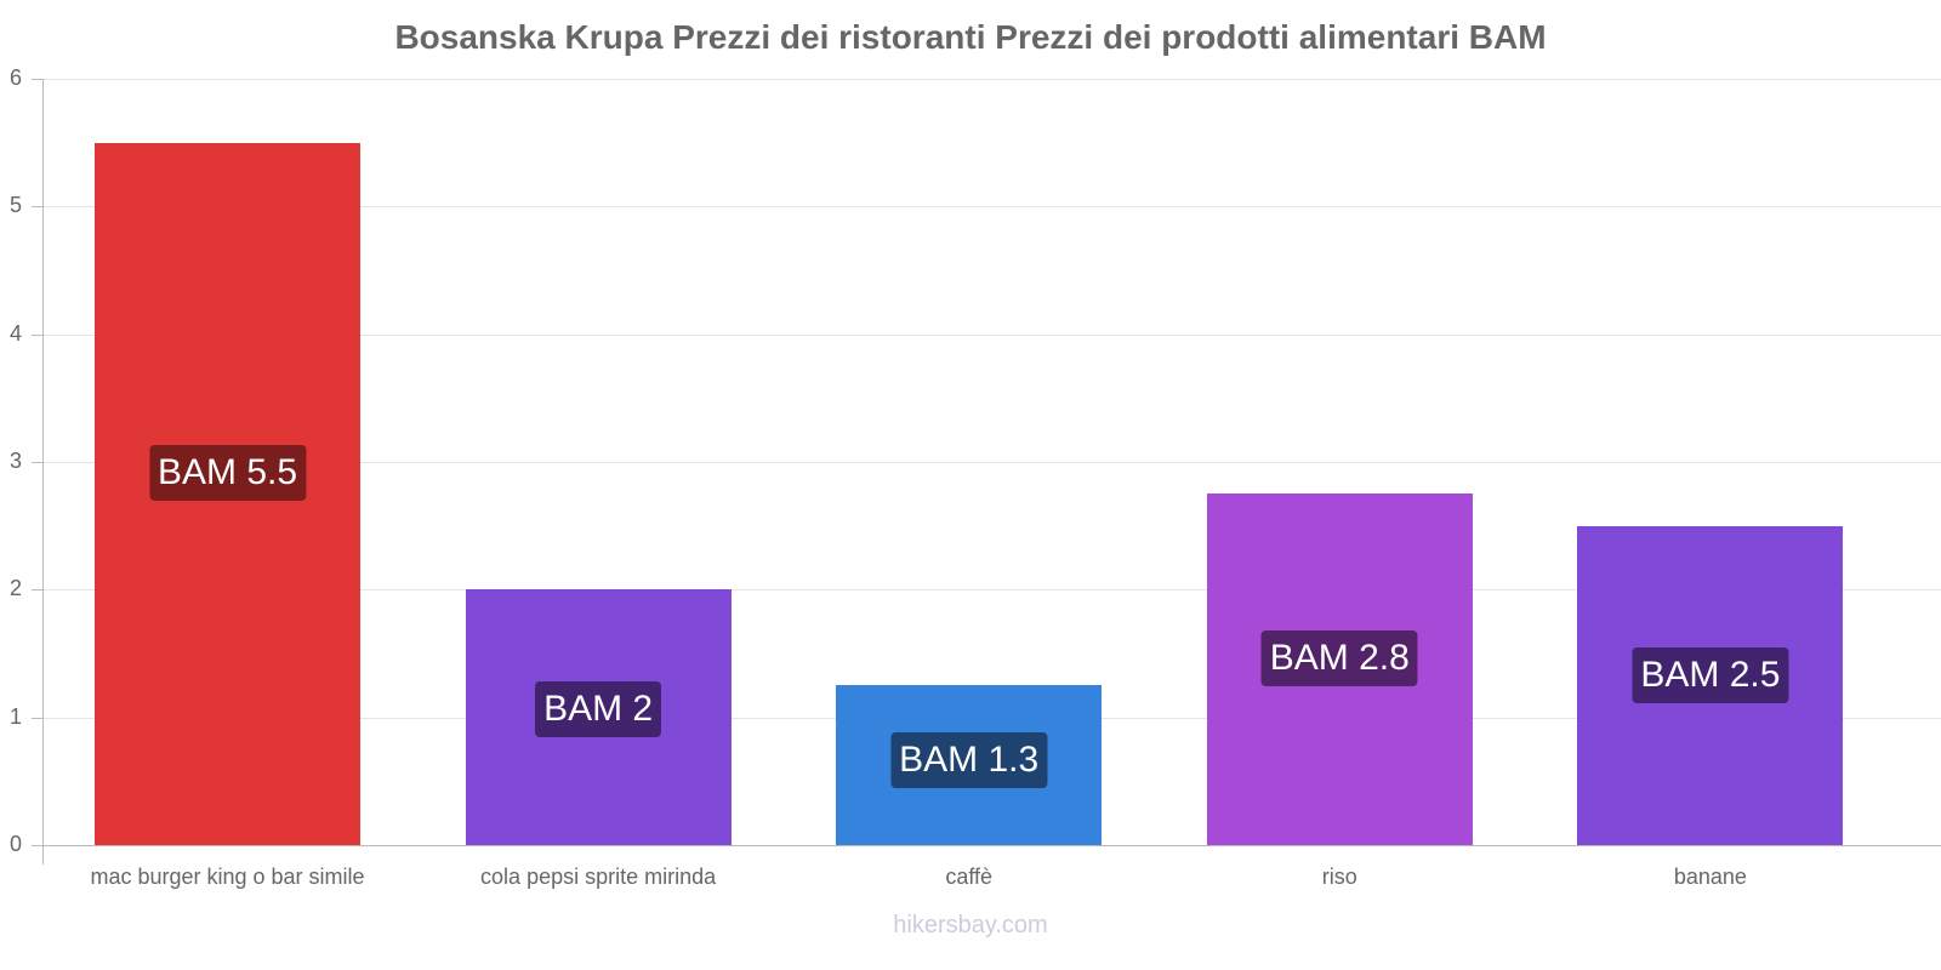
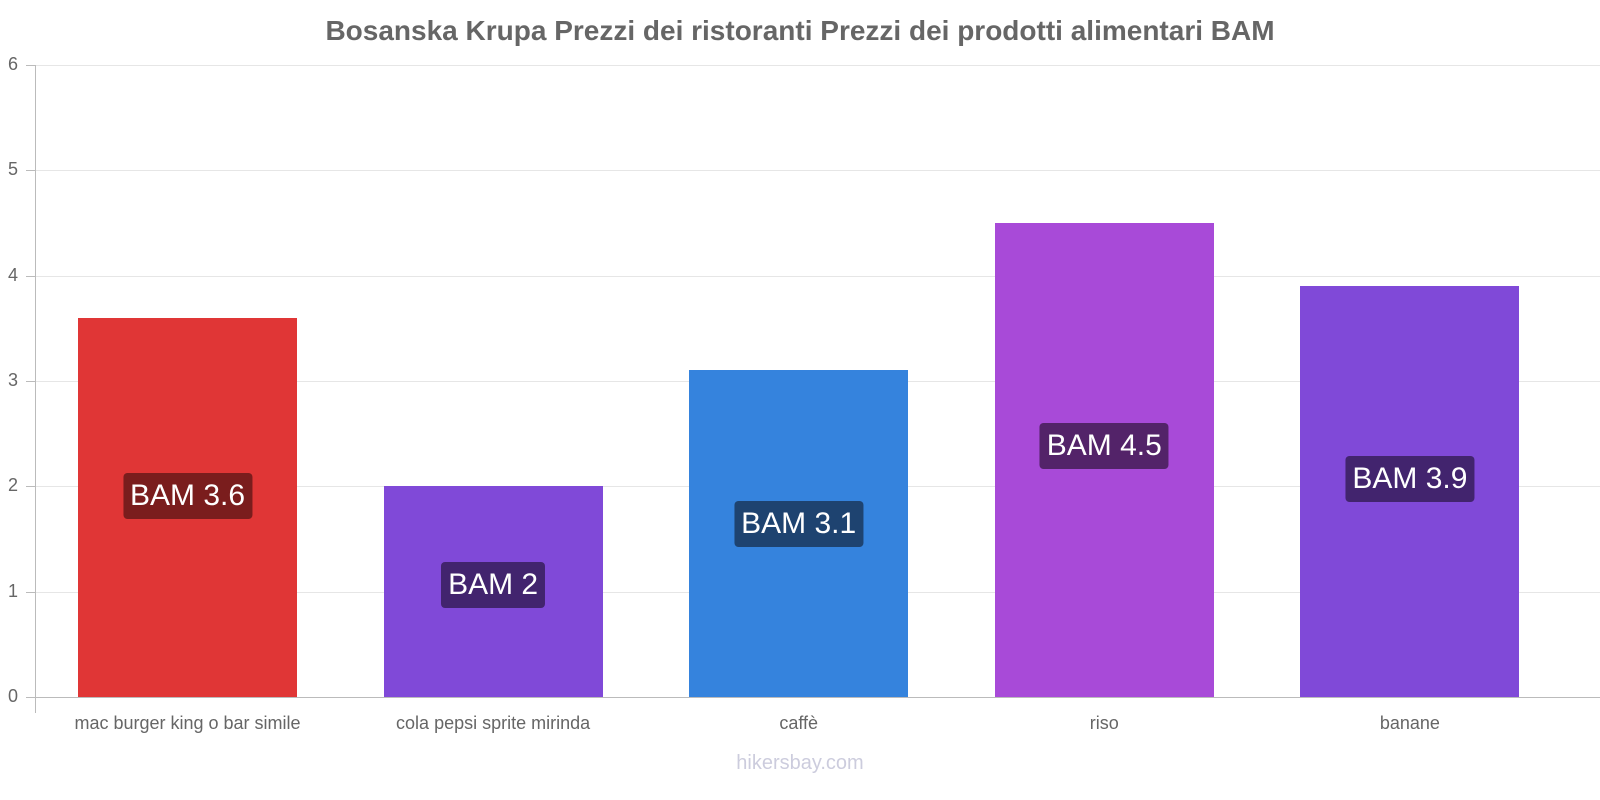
mac burger king o bar simile: 5.5 -> 3.6
caffè: 1.3 -> 3.1
riso: 2.8 -> 4.5
banane: 2.5 -> 3.9
